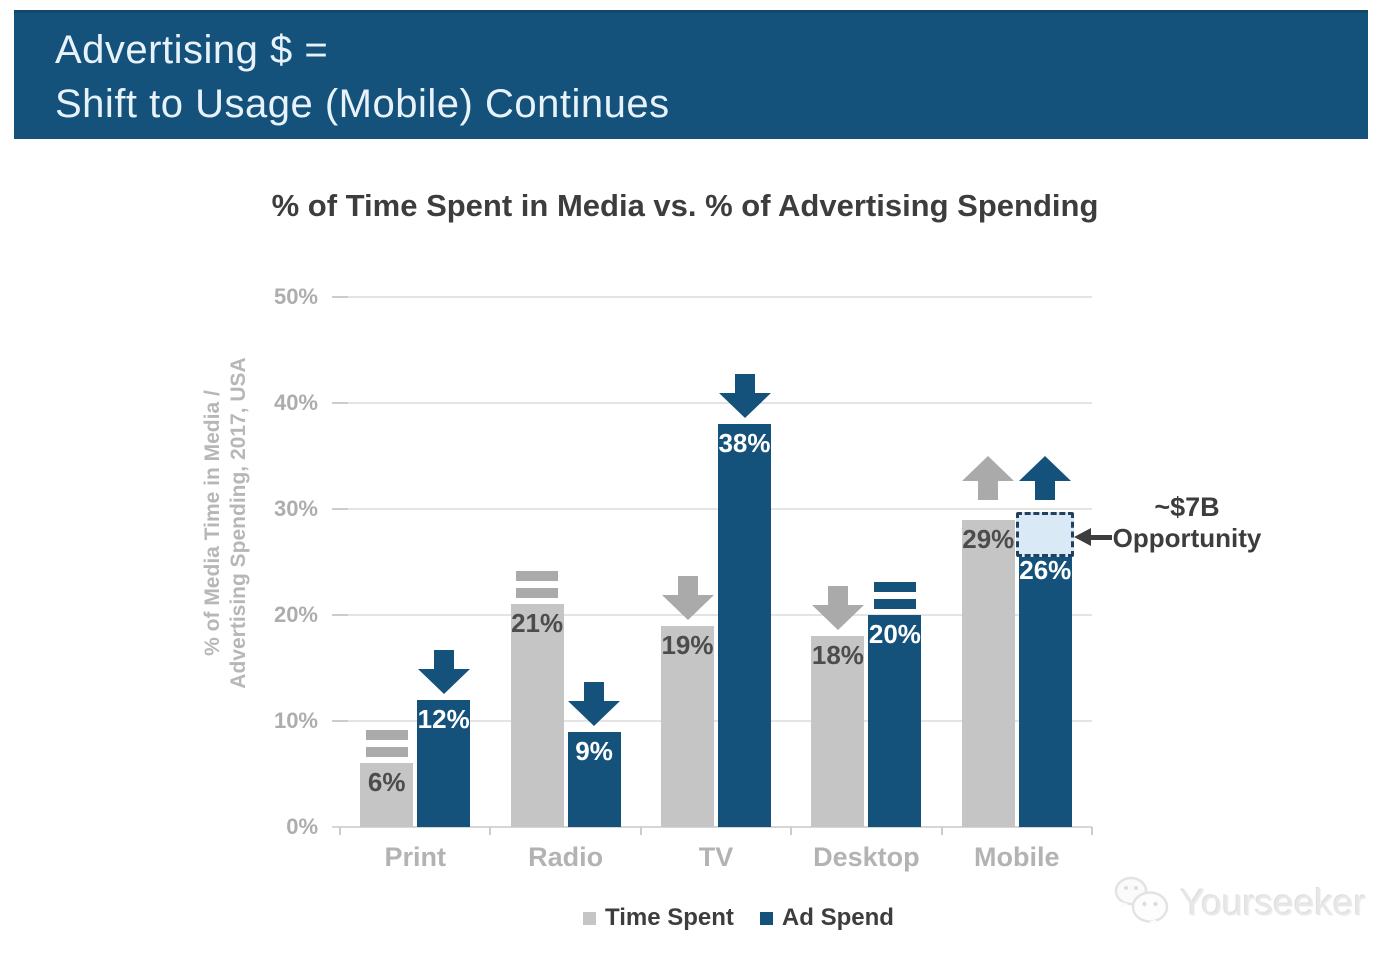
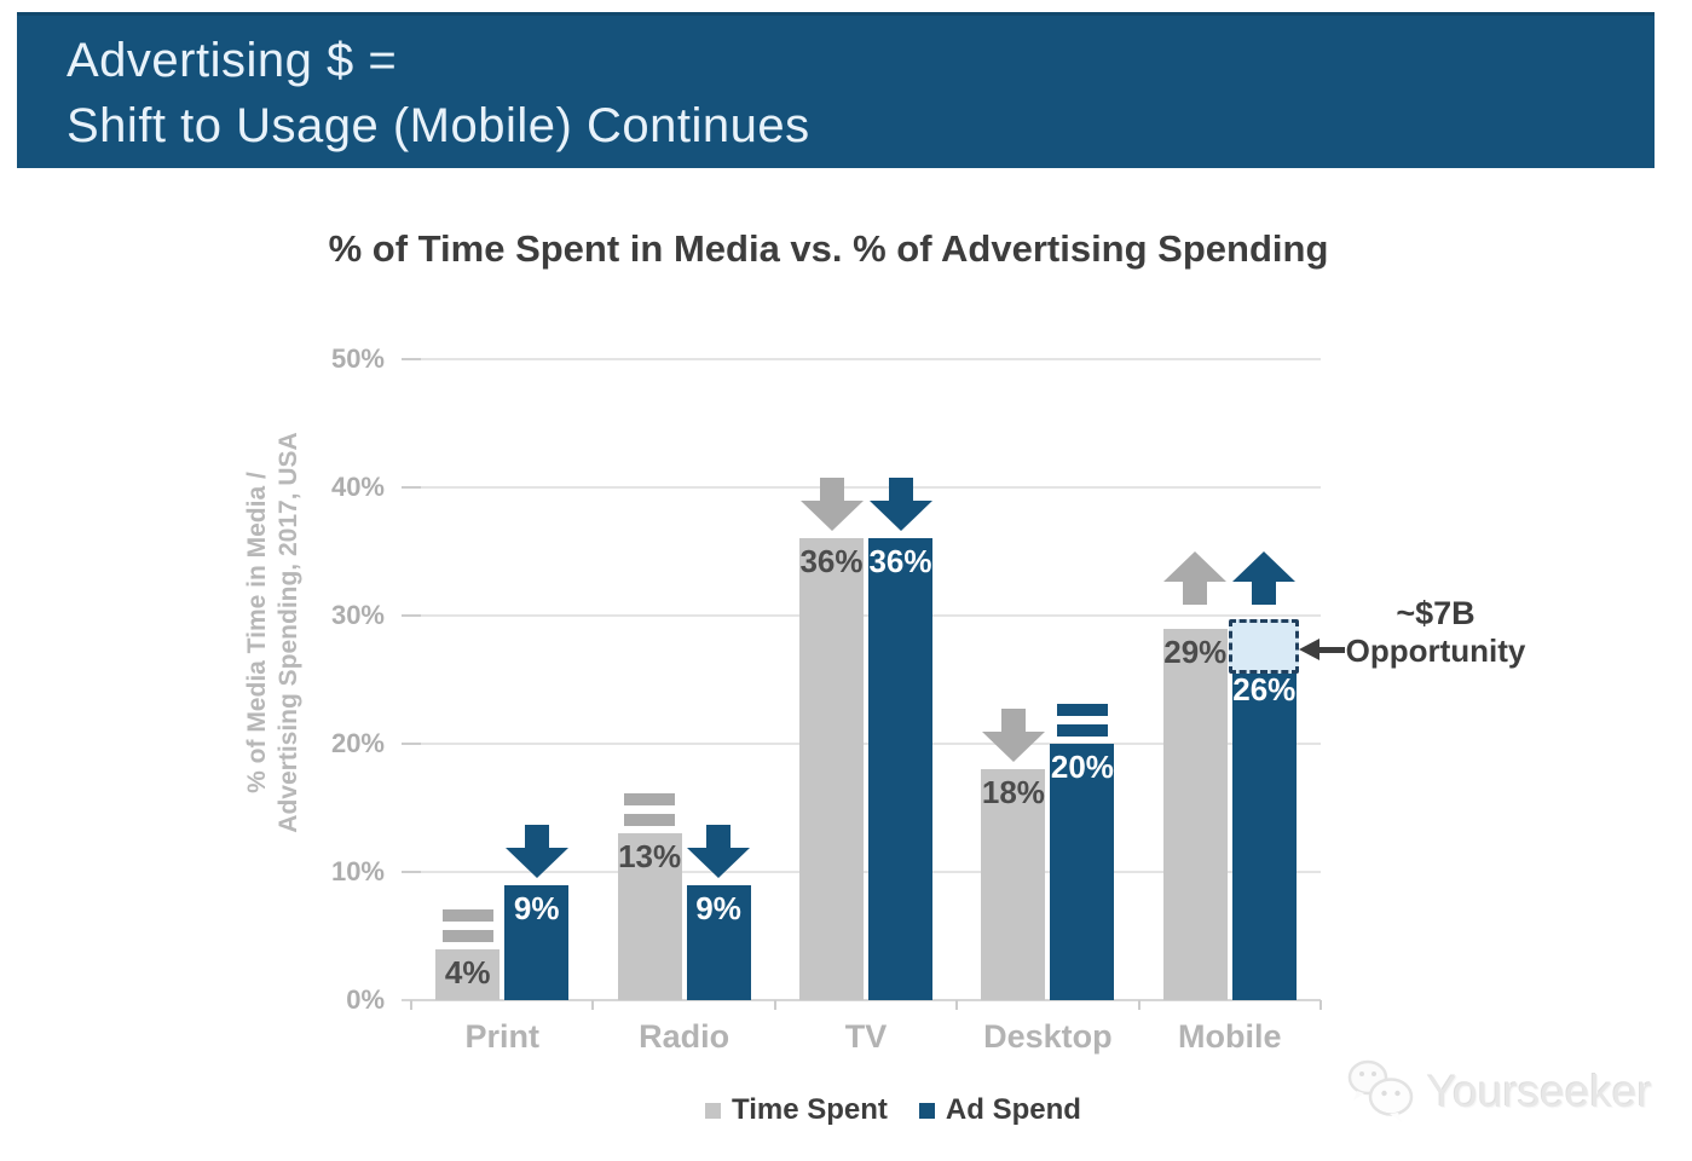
Time Spent/Print: 6% -> 4%
Ad Spend/Print: 12% -> 9%
Time Spent/Radio: 21% -> 13%
Time Spent/TV: 19% -> 36%
Ad Spend/TV: 38% -> 36%
